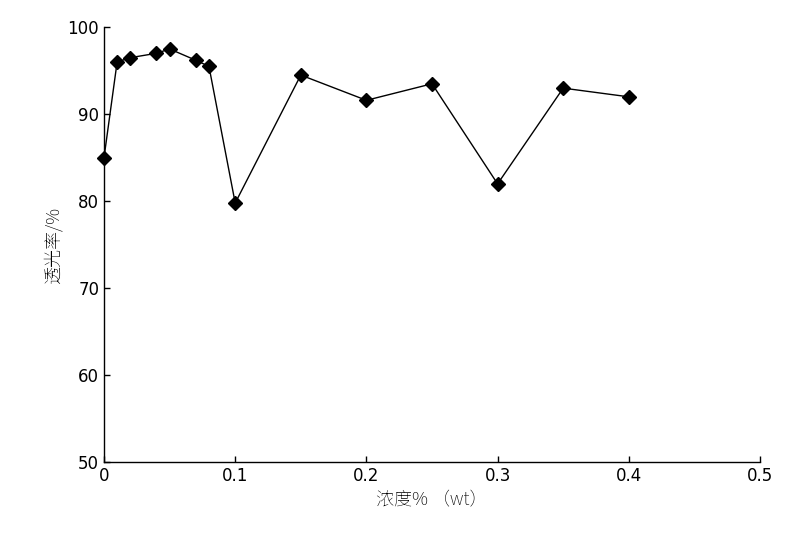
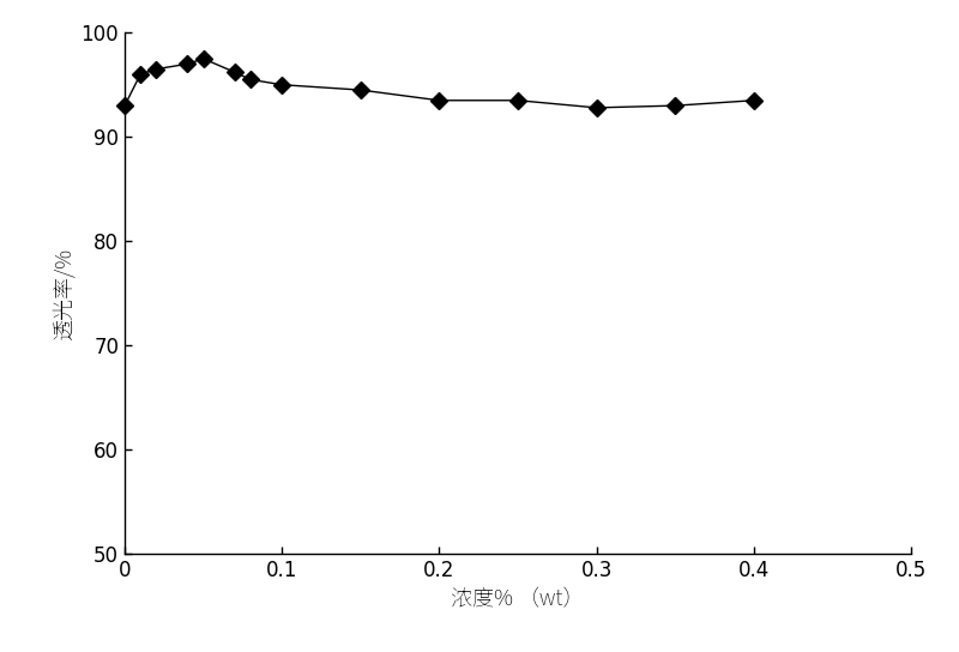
0: 85.0 -> 93.0
0.1: 79.8 -> 95.0
0.2: 91.6 -> 93.5
0.3: 82.0 -> 92.8
0.4: 92.0 -> 93.5
